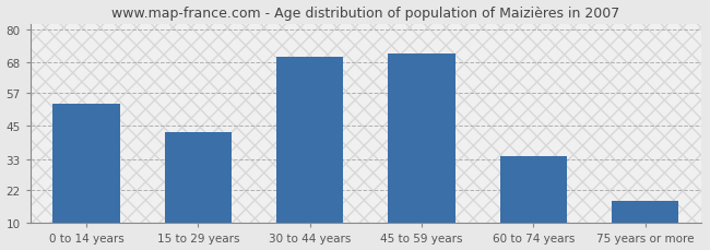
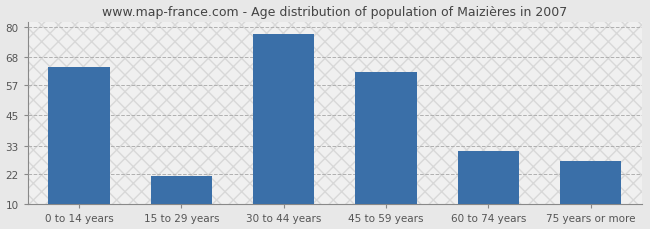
0 to 14 years: 53 -> 64
15 to 29 years: 43 -> 21
30 to 44 years: 70 -> 77
45 to 59 years: 71 -> 62
60 to 74 years: 34 -> 31
75 years or more: 18 -> 27
